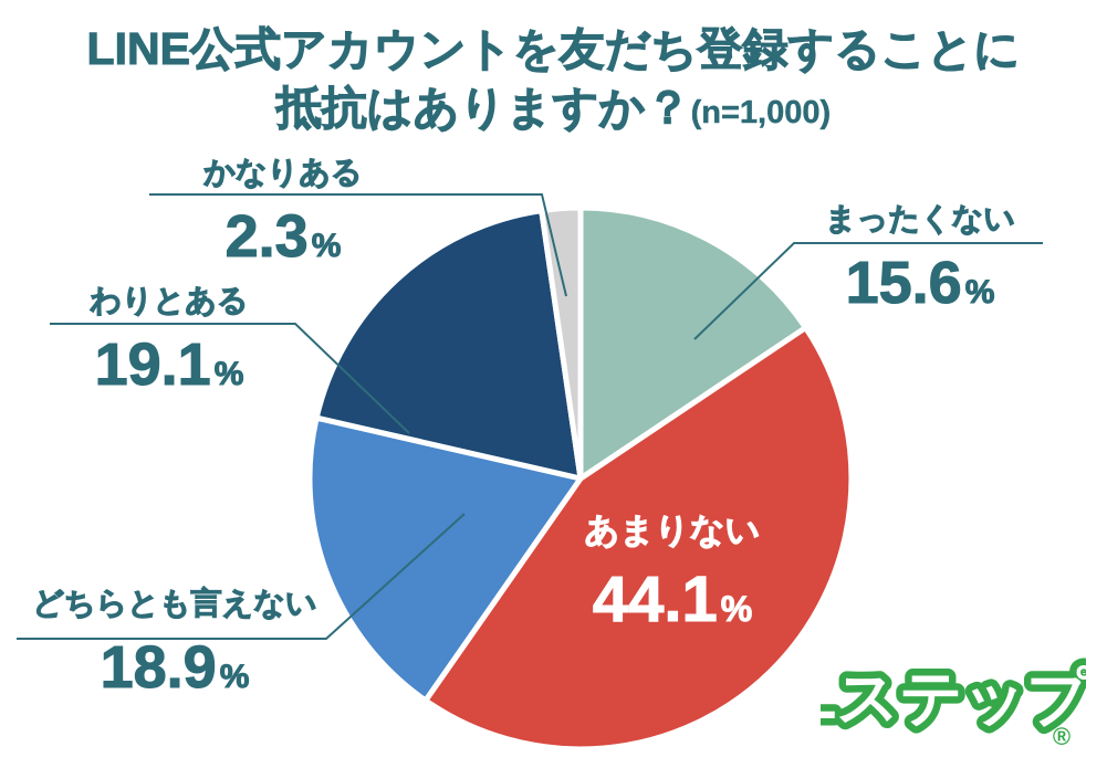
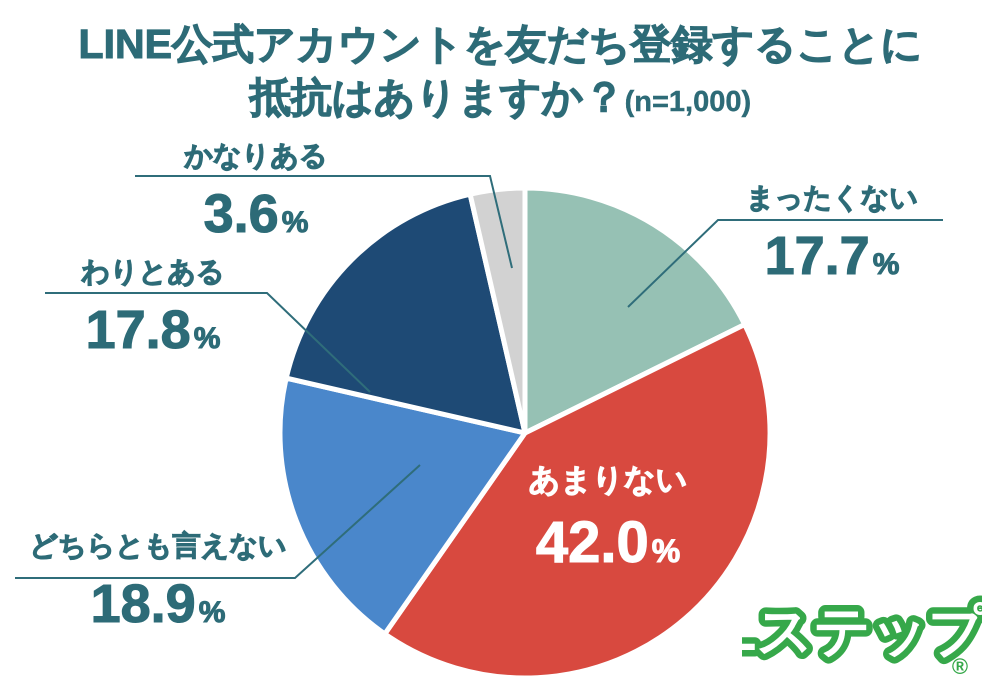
まったくない: 15.6 -> 17.7
あまりない: 44.1 -> 42.0
わりとある: 19.1 -> 17.8
かなりある: 2.3 -> 3.6
